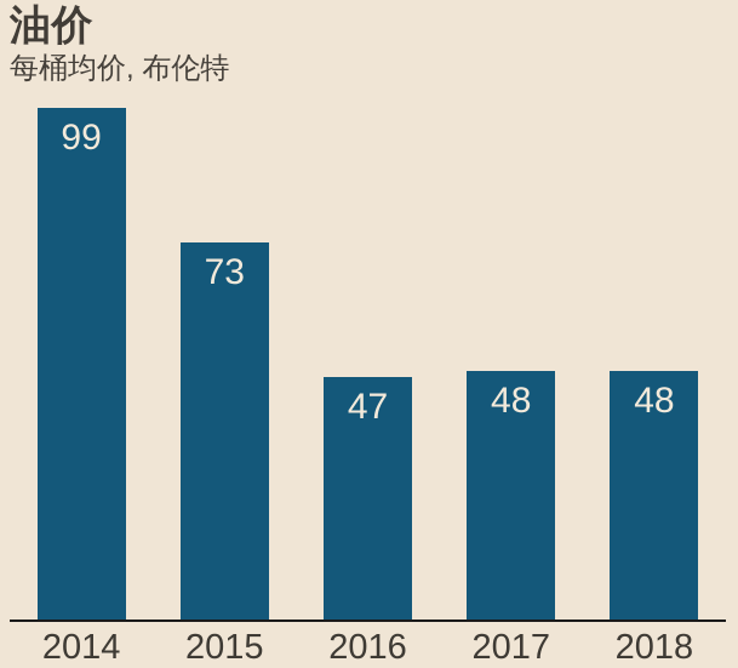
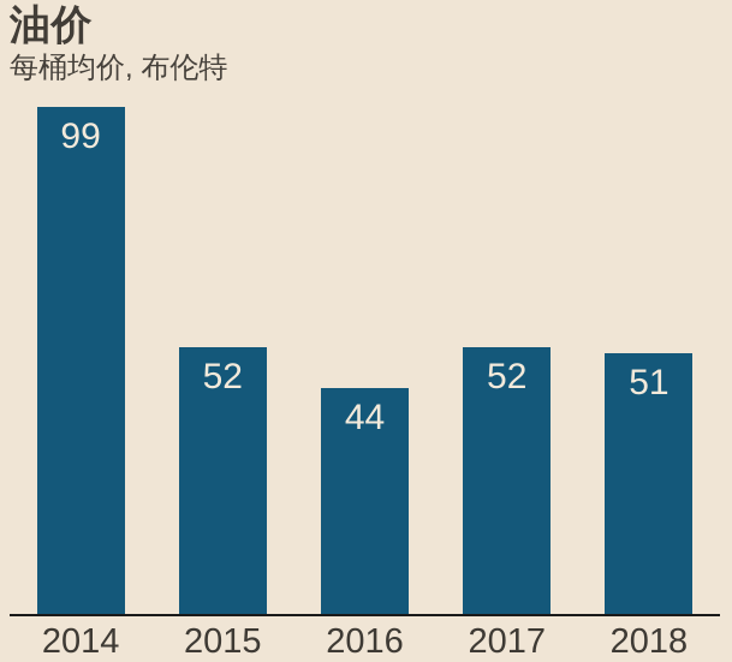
2015: 73 -> 52
2016: 47 -> 44
2017: 48 -> 52
2018: 48 -> 51
